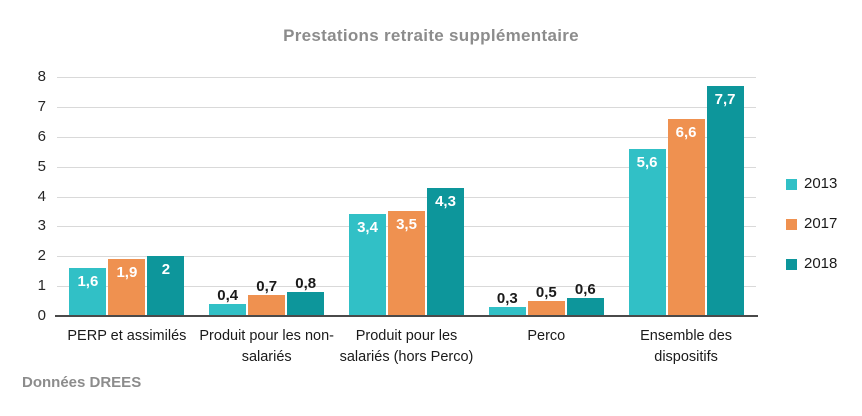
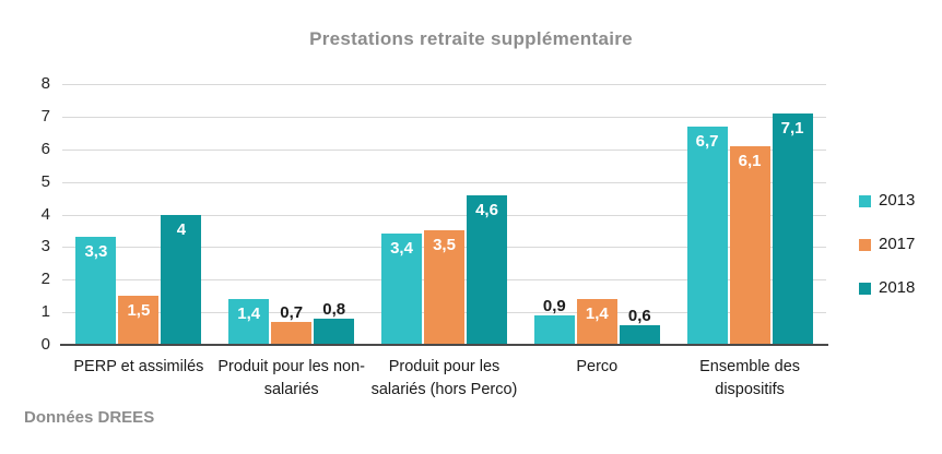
2013/PERP et assimilés: 1,6 -> 3,3
2017/PERP et assimilés: 1,9 -> 1,5
2018/PERP et assimilés: 2 -> 4
2013/Produit pour les non-salariés: 0,4 -> 1,4
2018/Produit pour les salariés (hors Perco): 4,3 -> 4,6
2013/Perco: 0,3 -> 0,9
2017/Perco: 0,5 -> 1,4
2013/Ensemble des dispositifs: 5,6 -> 6,7
2017/Ensemble des dispositifs: 6,6 -> 6,1
2018/Ensemble des dispositifs: 7,7 -> 7,1
